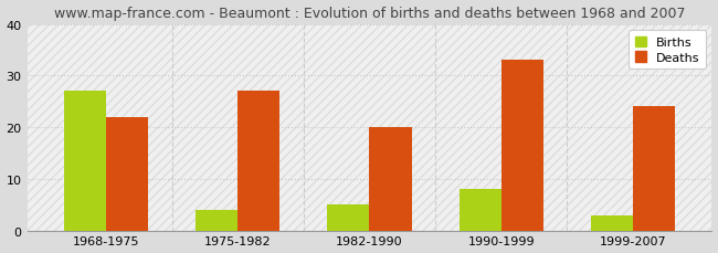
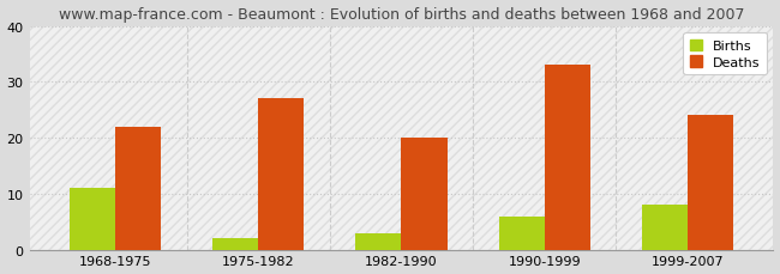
Births/1968-1975: 27 -> 11
Births/1975-1982: 4 -> 2
Births/1982-1990: 5 -> 3
Births/1990-1999: 8 -> 6
Births/1999-2007: 3 -> 8
